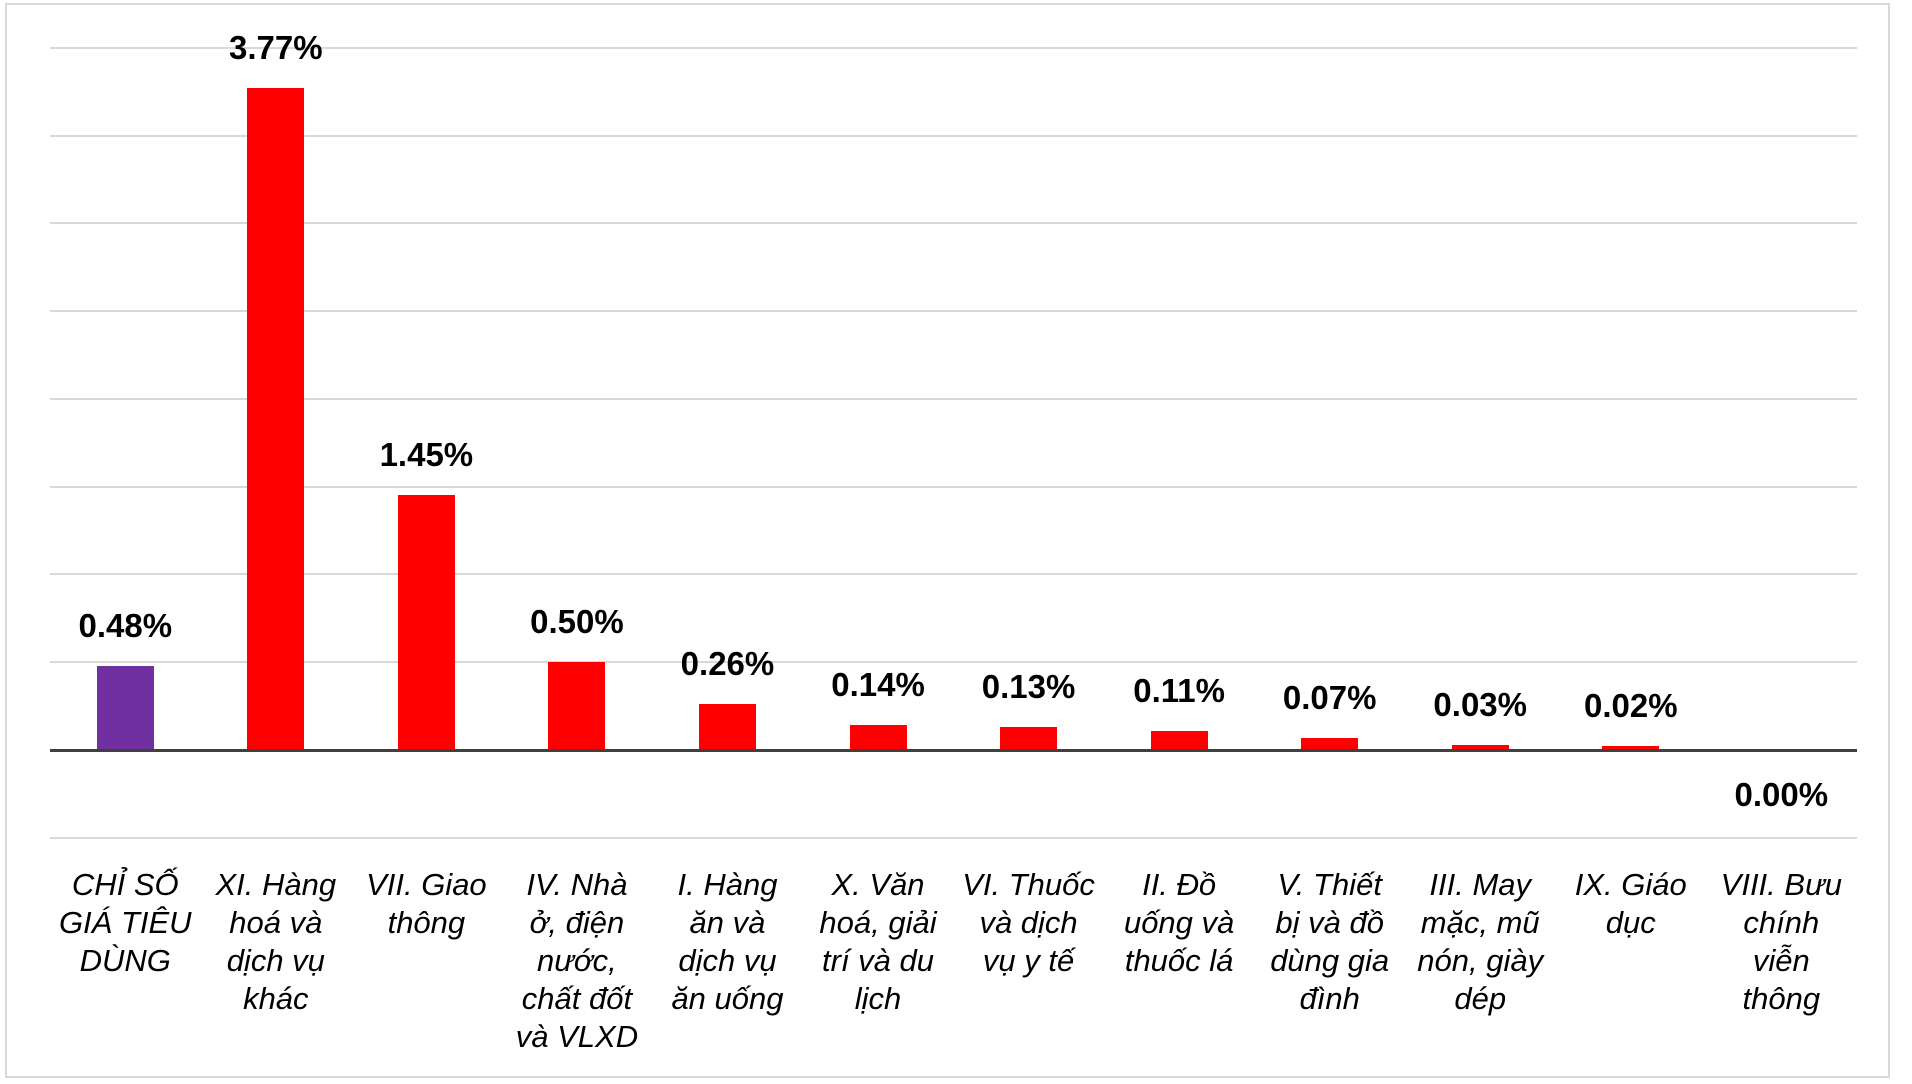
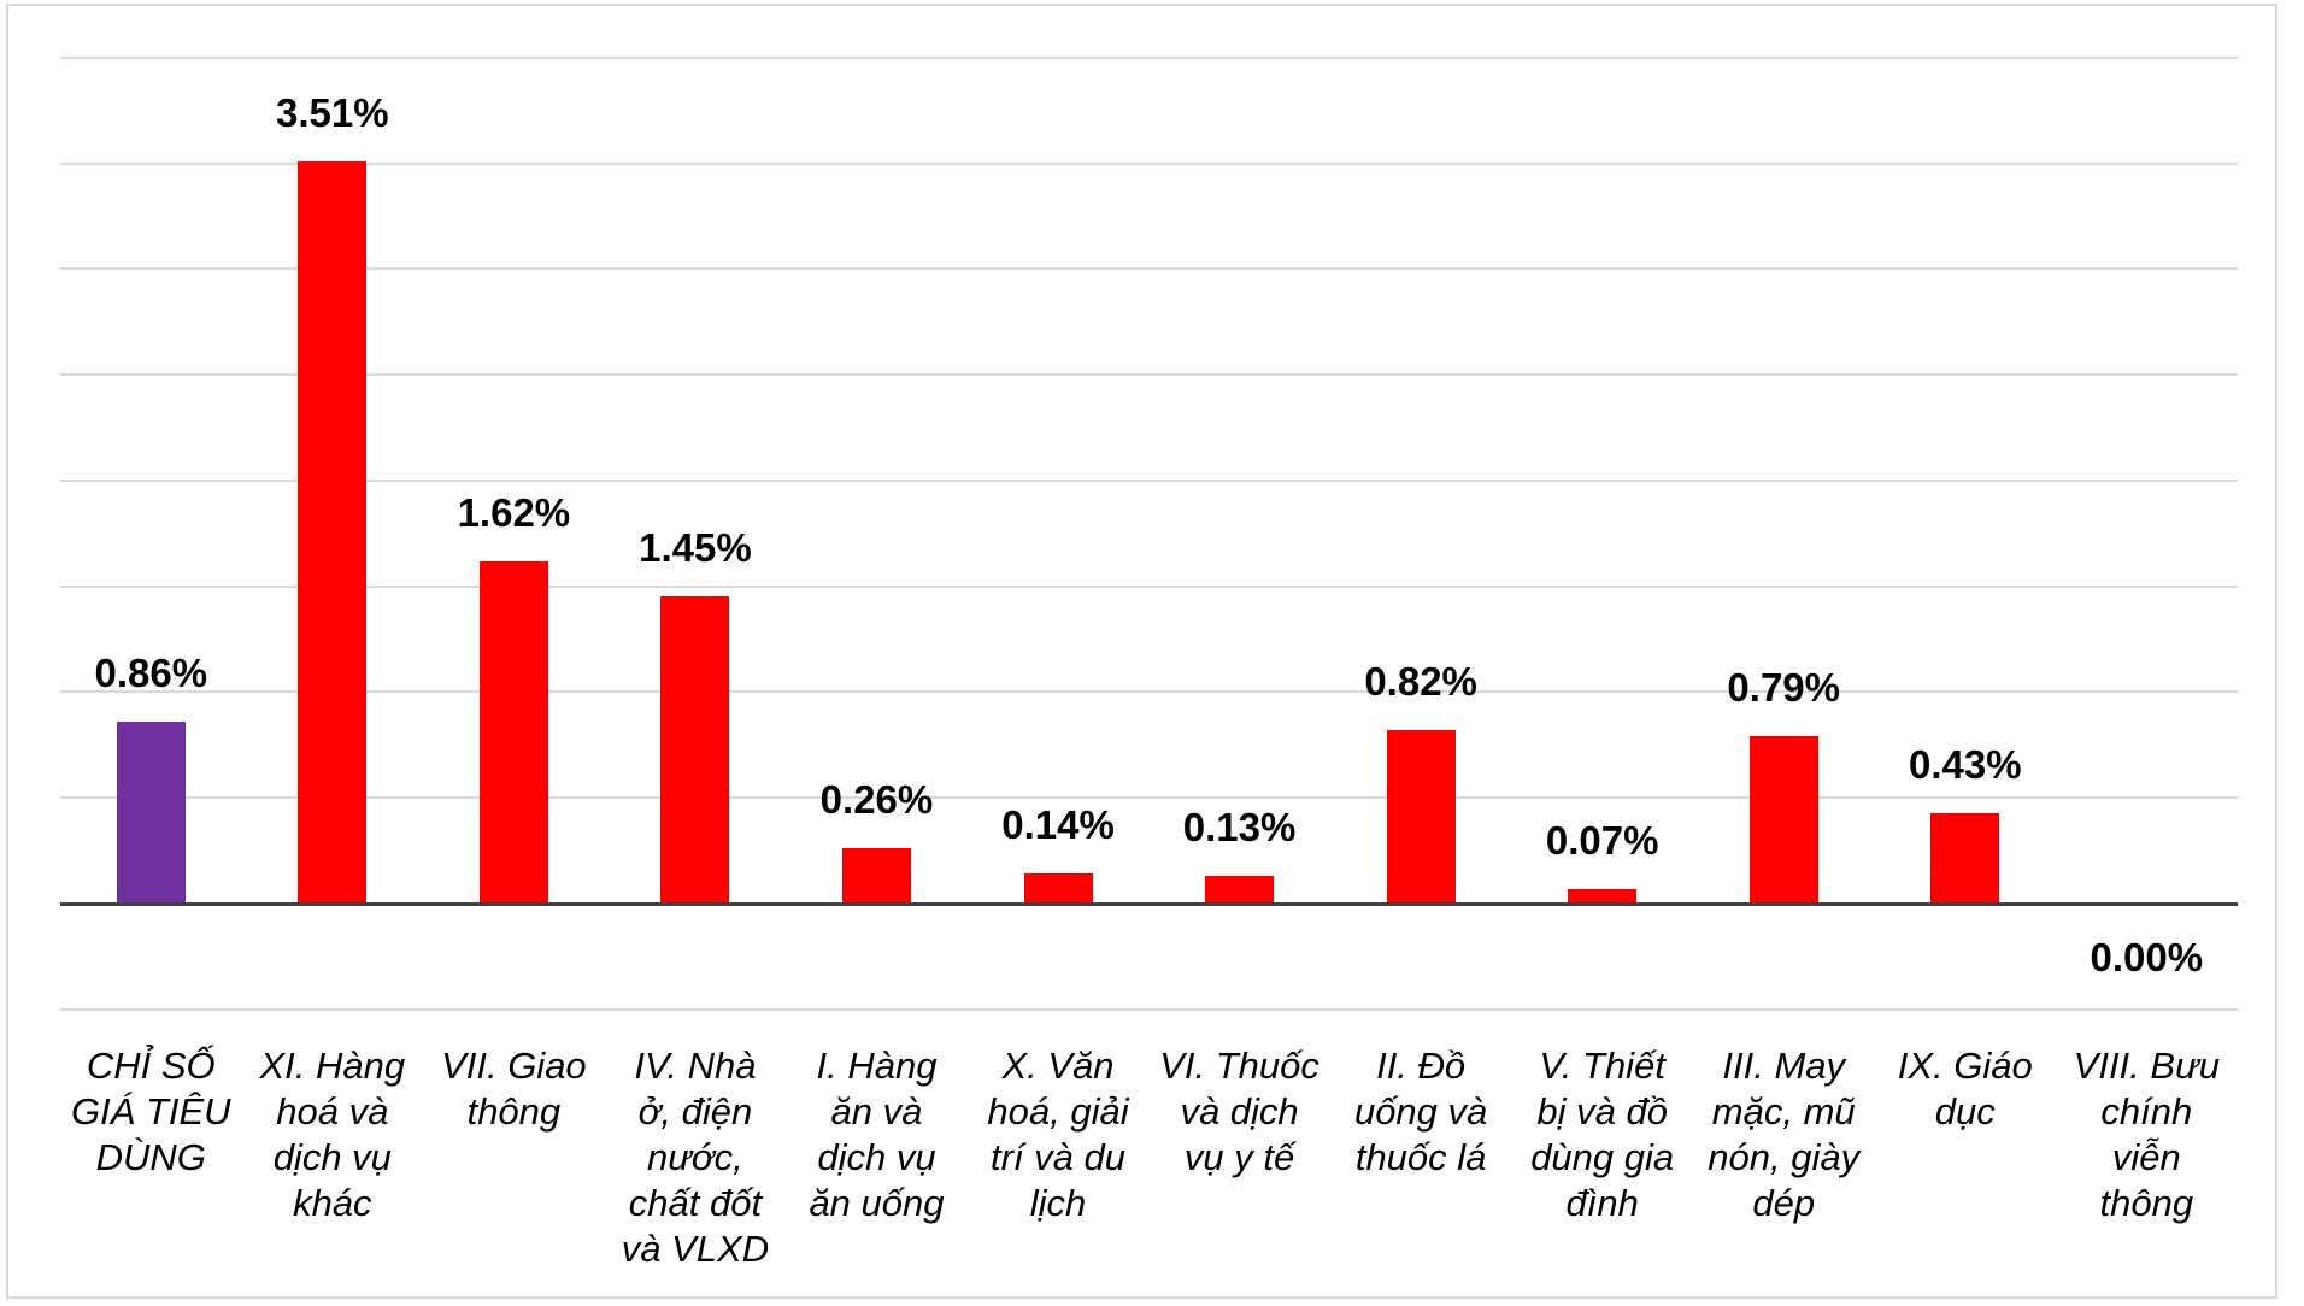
CHỈ SỐ GIÁ TIÊU DÙNG: 0.48% -> 0.86%
XI. Hàng hoá và dịch vụ khác: 3.77% -> 3.51%
VII. Giao thông: 1.45% -> 1.62%
IV. Nhà ở, điện nước, chất đốt và VLXD: 0.50% -> 1.45%
II. Đồ uống và thuốc lá: 0.11% -> 0.82%
III. May mặc, mũ nón, giày dép: 0.03% -> 0.79%
IX. Giáo dục: 0.02% -> 0.43%
